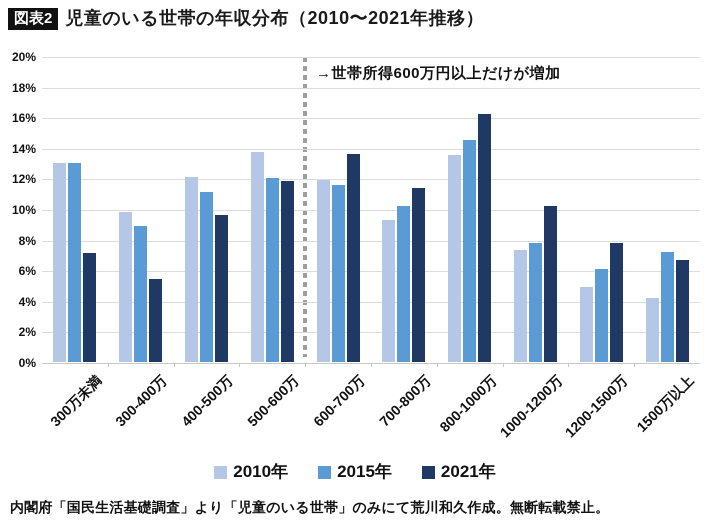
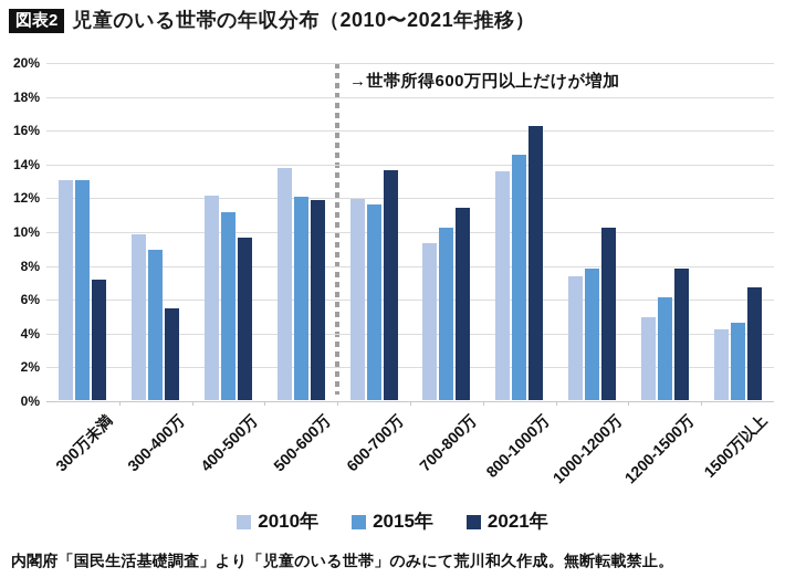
2015年/1500万以上: 7.2% -> 4.6%
